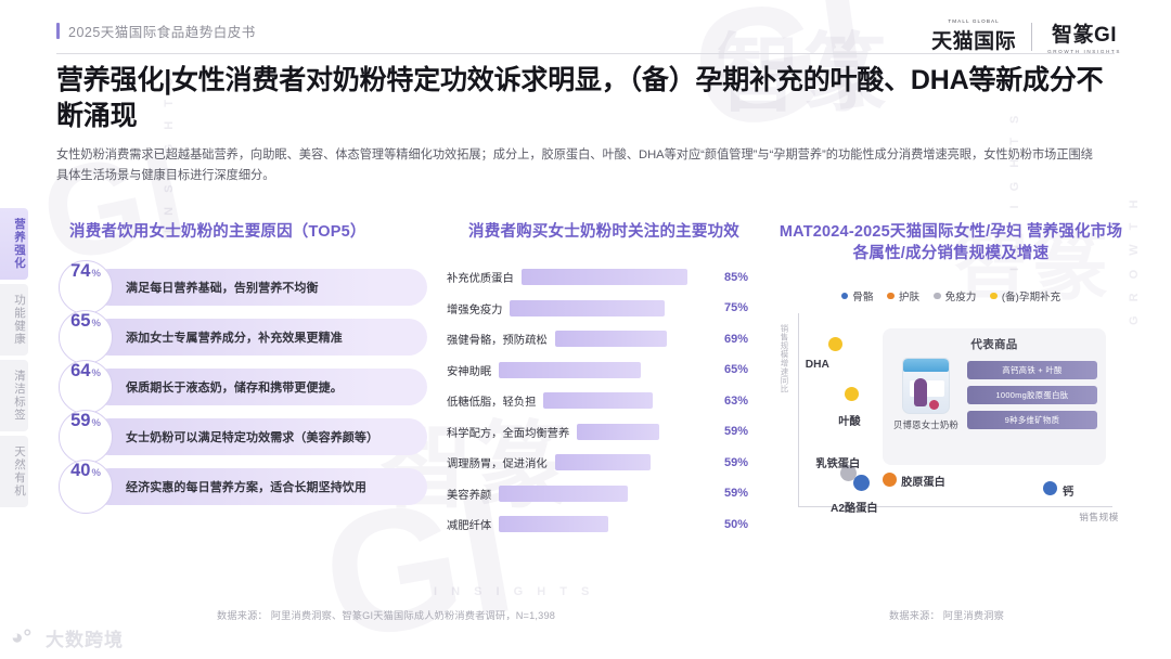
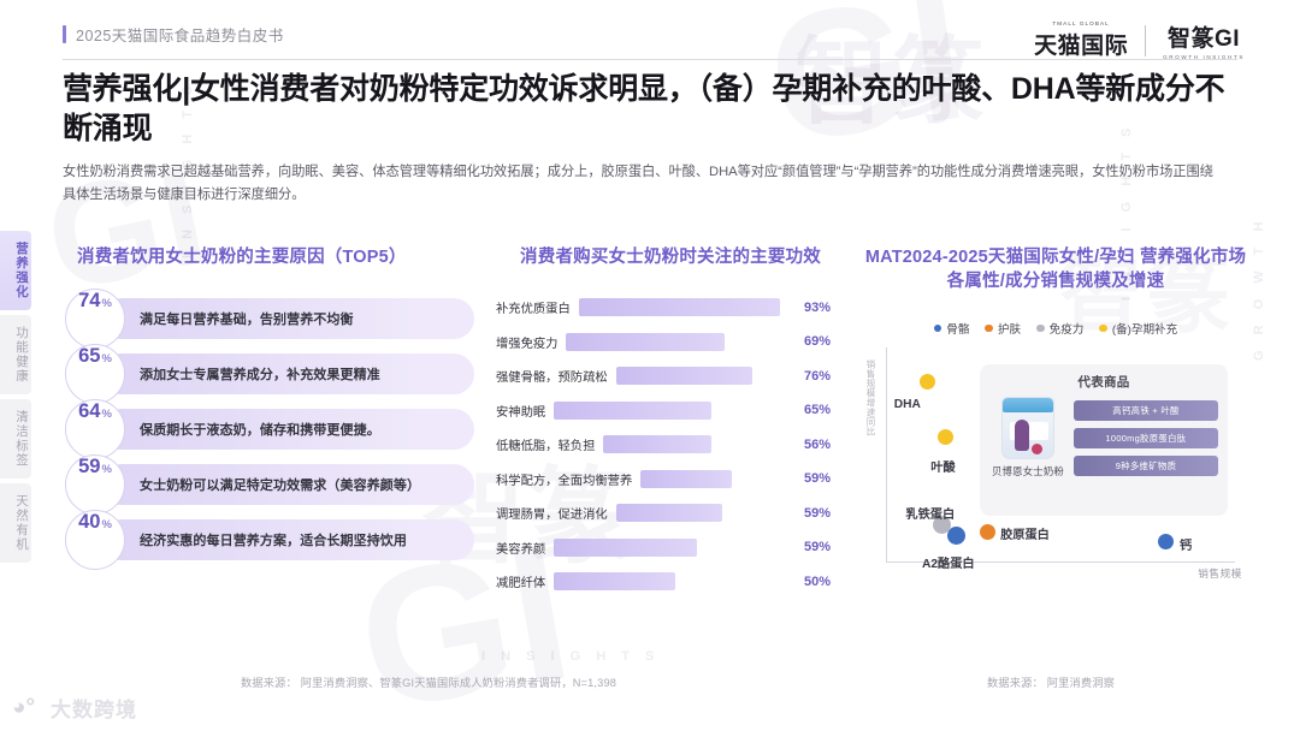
消费者购买女士奶粉时关注的主要功效/补充优质蛋白: 85% -> 93%
消费者购买女士奶粉时关注的主要功效/增强免疫力: 75% -> 69%
消费者购买女士奶粉时关注的主要功效/强健骨骼，预防疏松: 69% -> 76%
消费者购买女士奶粉时关注的主要功效/低糖低脂，轻负担: 63% -> 56%
